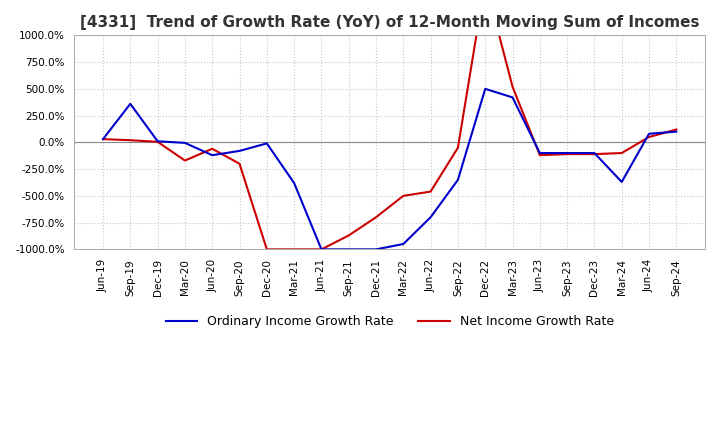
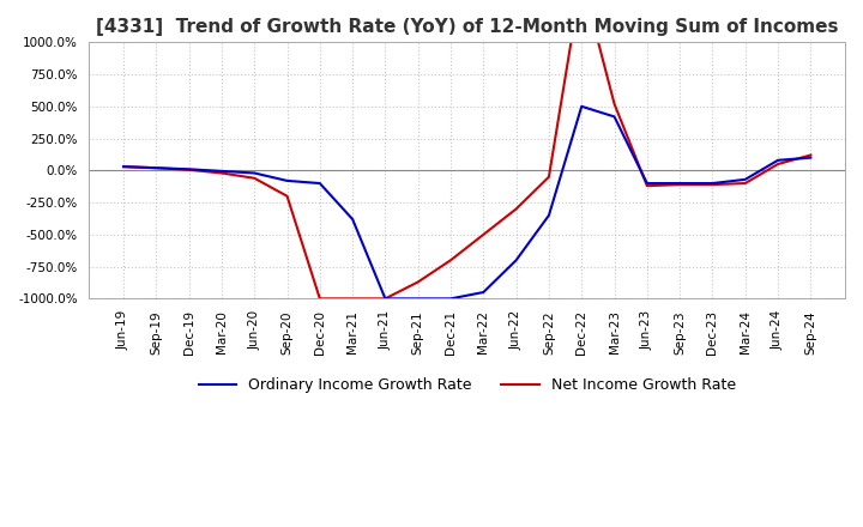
Ordinary Income Growth Rate/Sep-19: 360% -> 20%
Net Income Growth Rate/Mar-20: -170% -> -20%
Ordinary Income Growth Rate/Jun-20: -120% -> -20%
Ordinary Income Growth Rate/Dec-20: -10% -> -100%
Net Income Growth Rate/Jun-22: -460% -> -300%
Ordinary Income Growth Rate/Mar-24: -370% -> -70%
